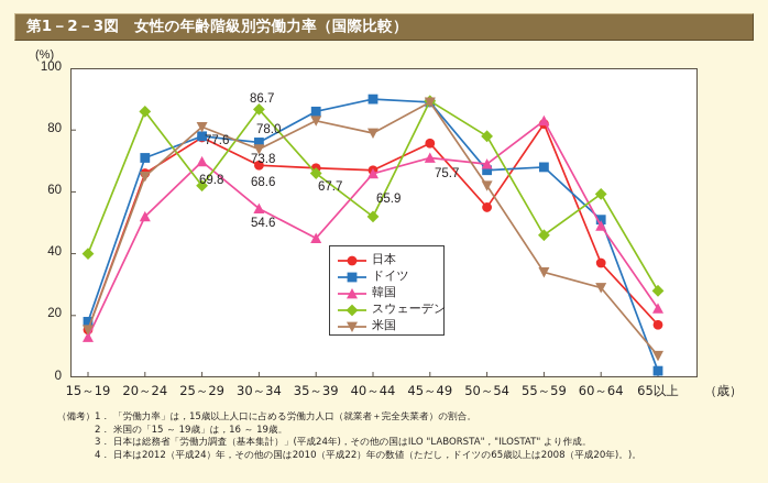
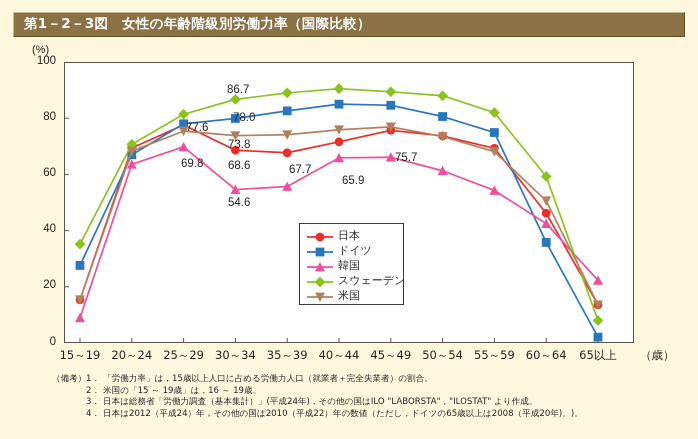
ドイツ/15～19: 18 -> 28
韓国/15～19: 13 -> 9
スウェーデン/15～19: 40 -> 35
日本/20～24: 66 -> 69
ドイツ/20～24: 71 -> 67
韓国/20～24: 52 -> 64
スウェーデン/20～24: 86 -> 71
米国/20～24: 65 -> 68
スウェーデン/25～29: 62 -> 81
米国/25～29: 81 -> 75
ドイツ/30～34: 76 -> 80
ドイツ/35～39: 86 -> 83
韓国/35～39: 45 -> 56
スウェーデン/35～39: 66 -> 89
米国/35～39: 83 -> 74
日本/40～44: 67 -> 72
ドイツ/40～44: 90 -> 85
スウェーデン/40～44: 52 -> 90
米国/40～44: 79 -> 76
ドイツ/45～49: 89 -> 85
韓国/45～49: 71 -> 66
米国/45～49: 89 -> 77
日本/50～54: 55 -> 74
ドイツ/50～54: 67 -> 81
韓国/50～54: 69 -> 61
スウェーデン/50～54: 78 -> 88
米国/50～54: 62 -> 74
日本/55～59: 82 -> 69
ドイツ/55～59: 68 -> 75
韓国/55～59: 83 -> 54
スウェーデン/55～59: 46 -> 82
米国/55～59: 34 -> 68
日本/60～64: 37 -> 46
ドイツ/60～64: 51 -> 36
韓国/60～64: 49 -> 42
米国/60～64: 29 -> 51
日本/65以上: 17 -> 14
スウェーデン/65以上: 28 -> 8
米国/65以上: 7 -> 14
